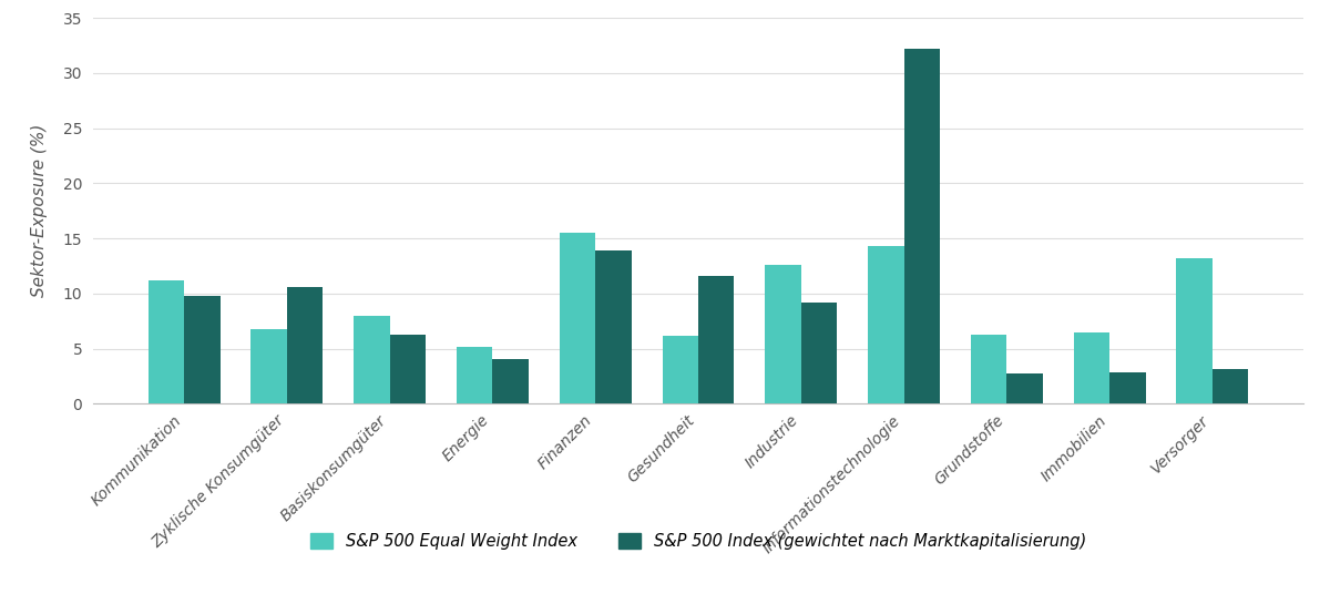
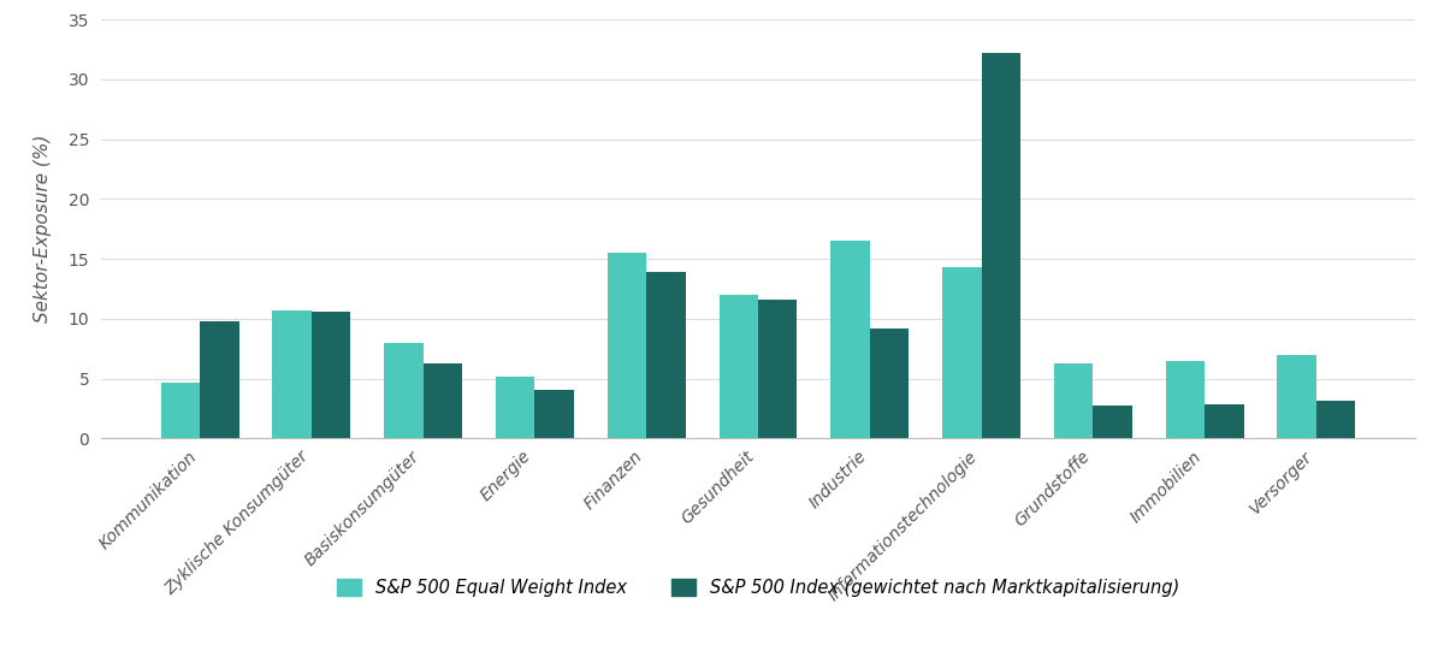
S&P 500 Equal Weight Index/Kommunikation: 11.2 -> 4.7
S&P 500 Equal Weight Index/Zyklische Konsumgüter: 6.8 -> 10.7
S&P 500 Equal Weight Index/Gesundheit: 6.2 -> 12.0
S&P 500 Equal Weight Index/Industrie: 12.6 -> 16.5
S&P 500 Equal Weight Index/Versorger: 13.2 -> 7.0
